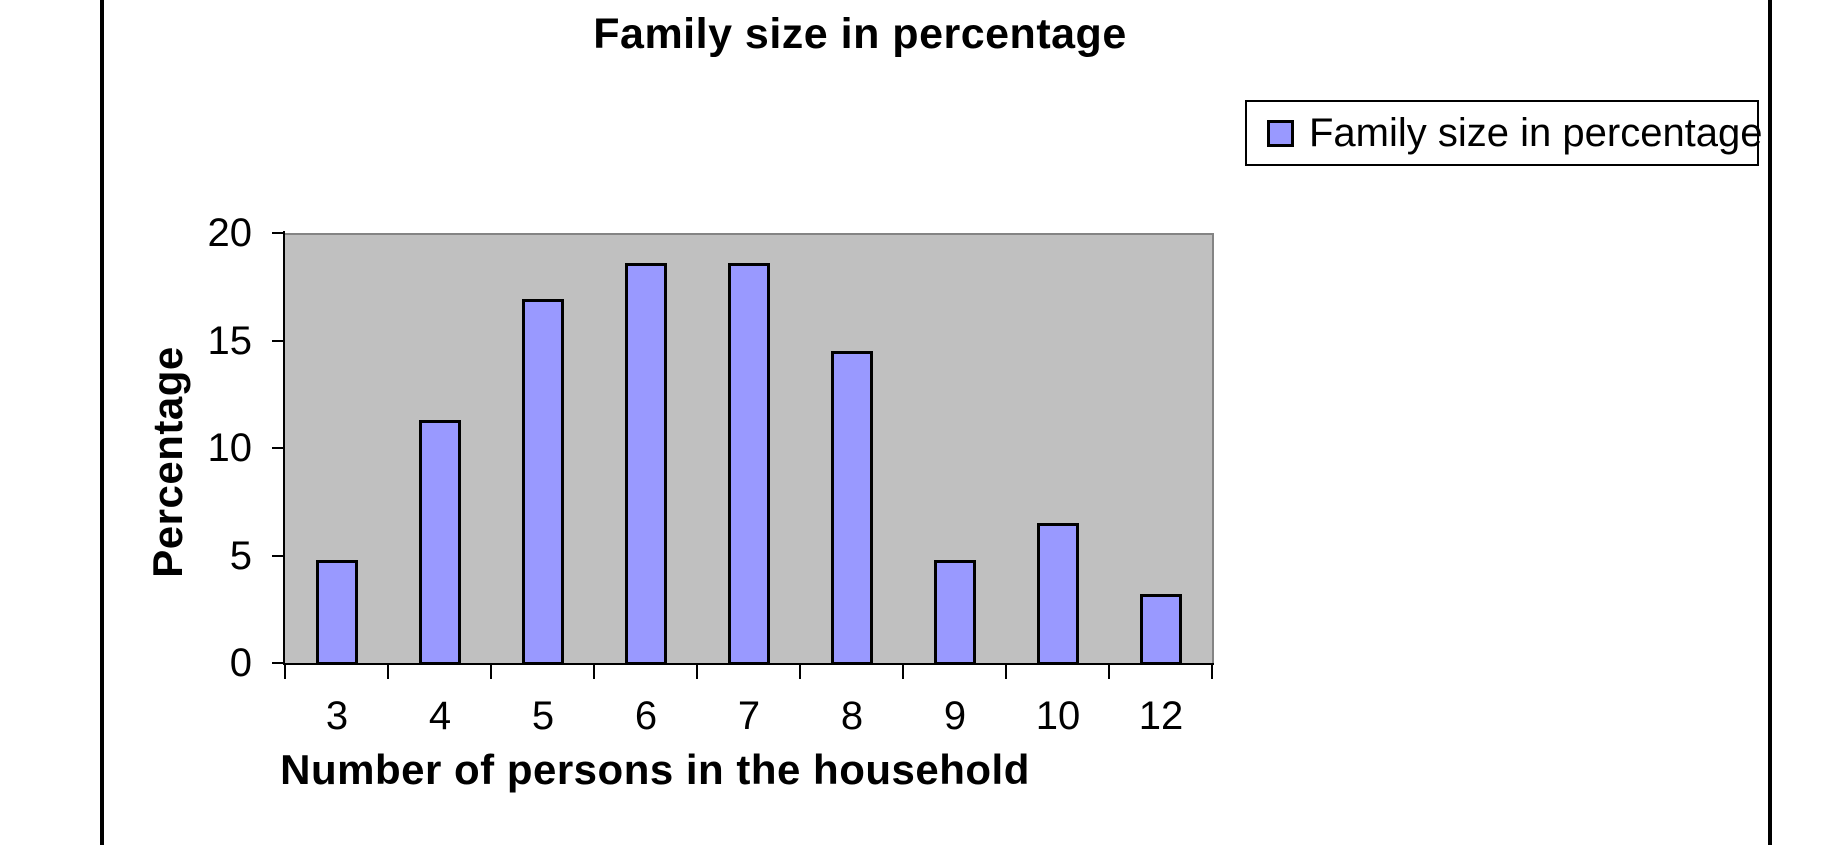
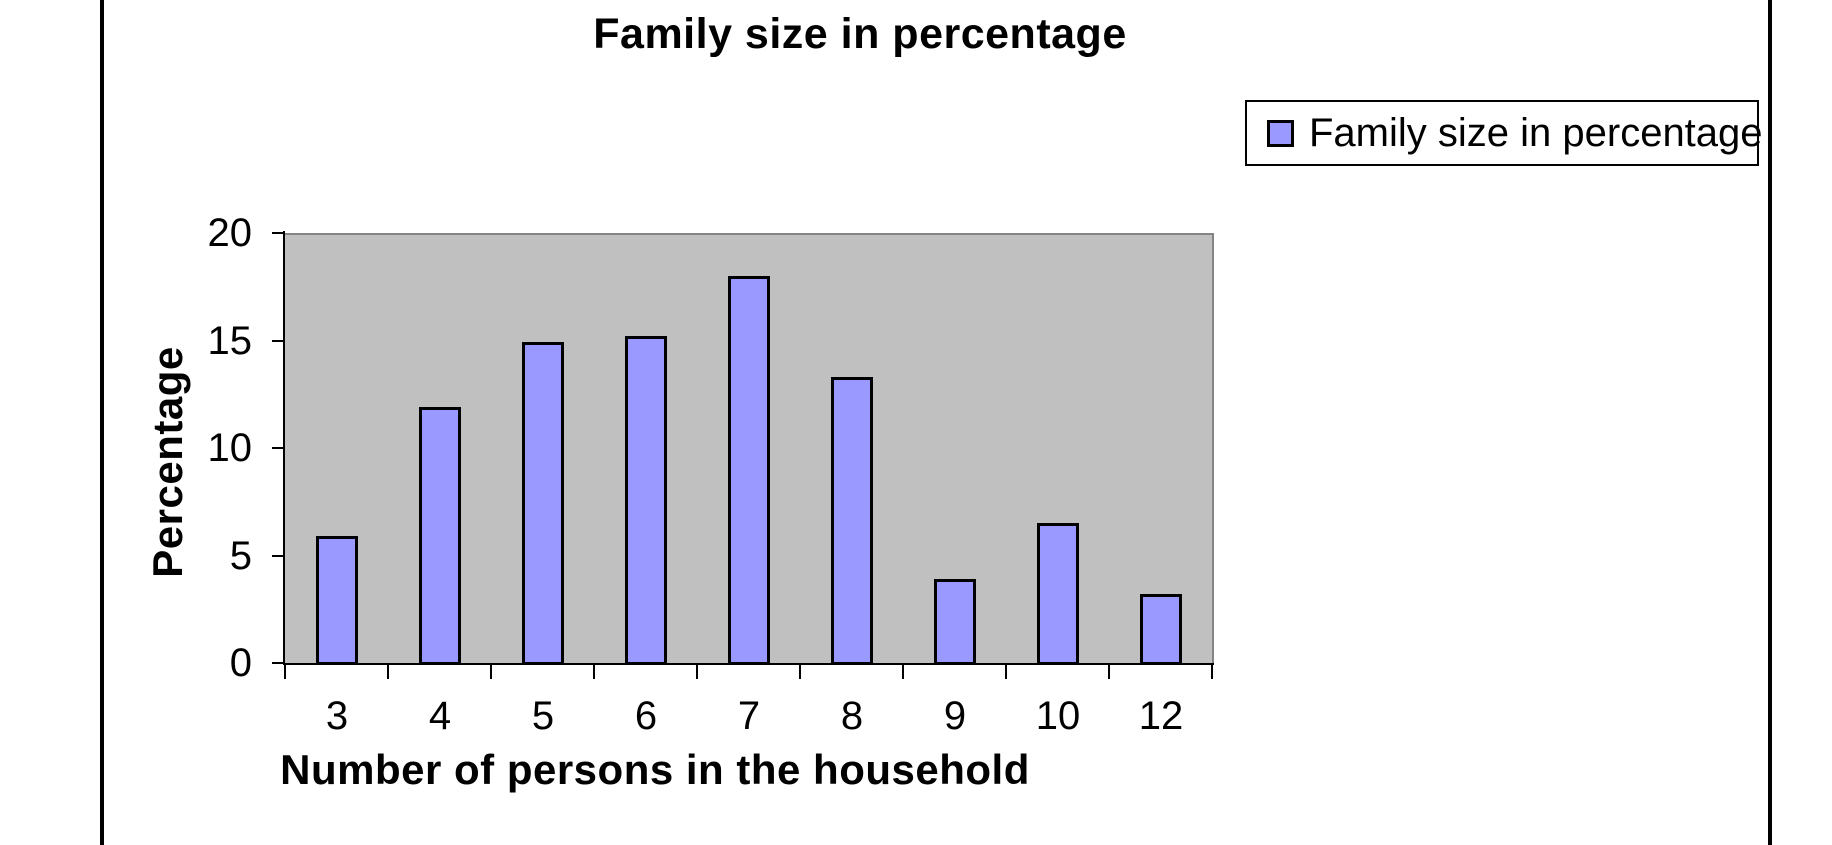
3: 4.9 -> 6.0
4: 11.4 -> 12.0
5: 17.0 -> 15.0
6: 18.7 -> 15.3
7: 18.7 -> 18.1
8: 14.6 -> 13.4
9: 4.9 -> 4.0
